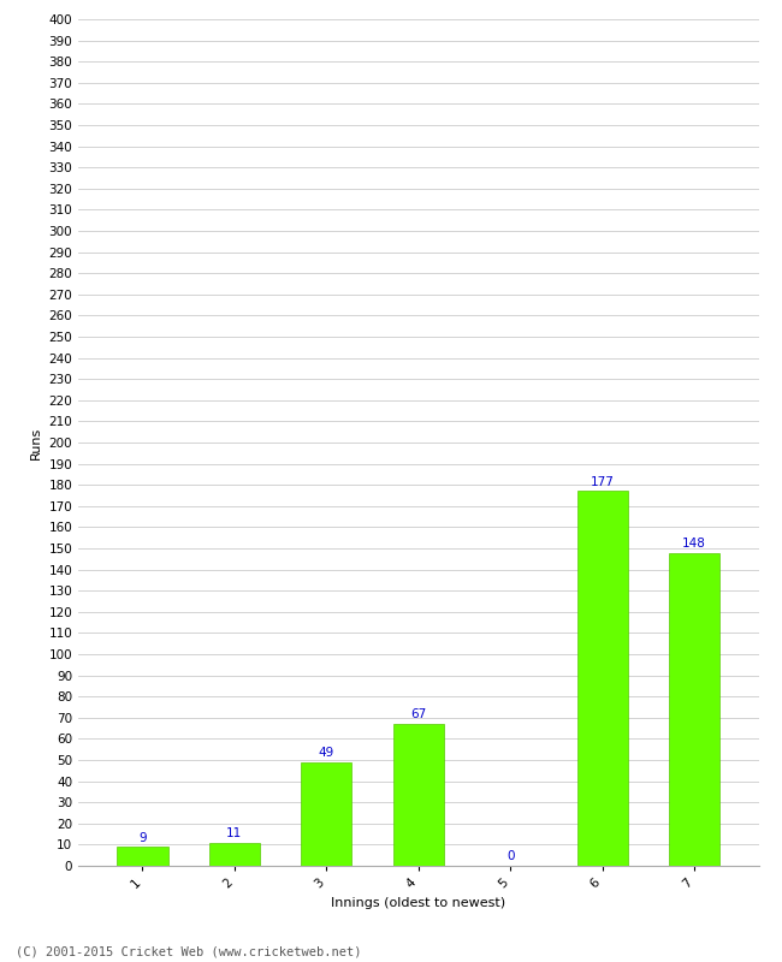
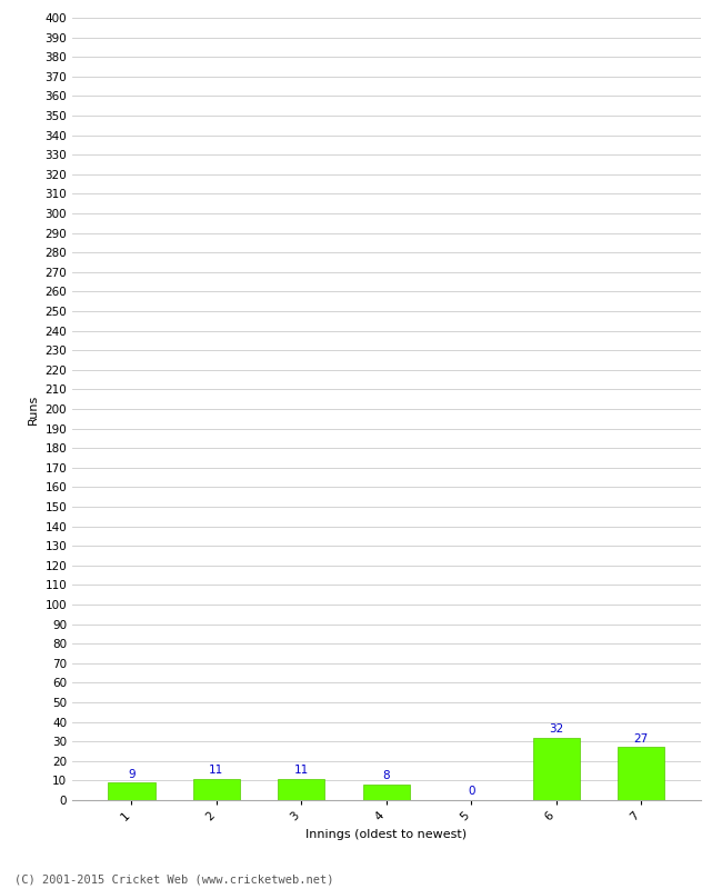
3: 49 -> 11
4: 67 -> 8
6: 177 -> 32
7: 148 -> 27
